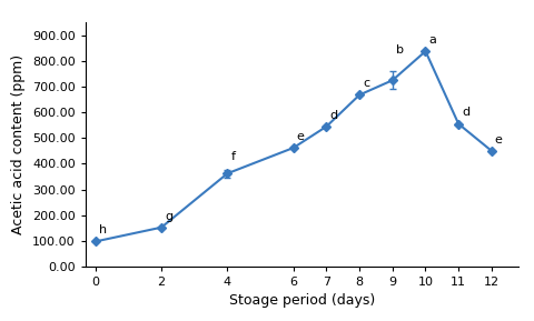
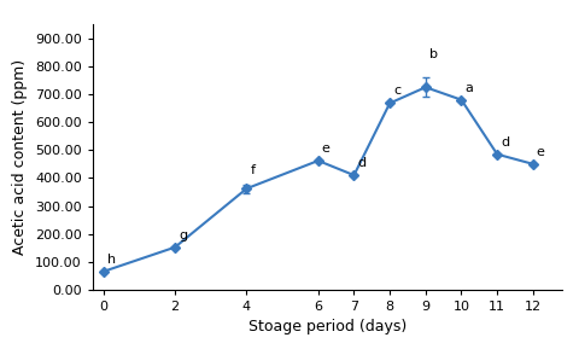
0: 97 -> 65
7: 545 -> 410
10: 838 -> 680
11: 555 -> 485
